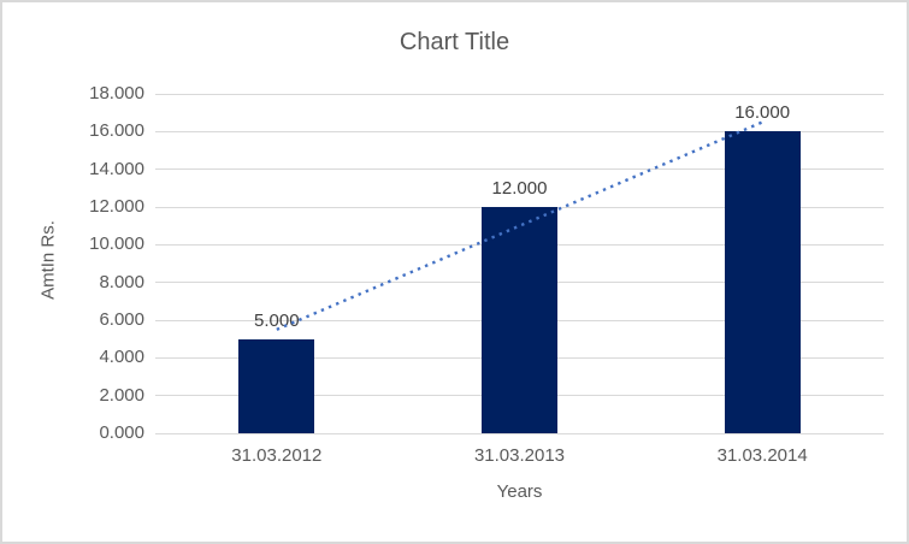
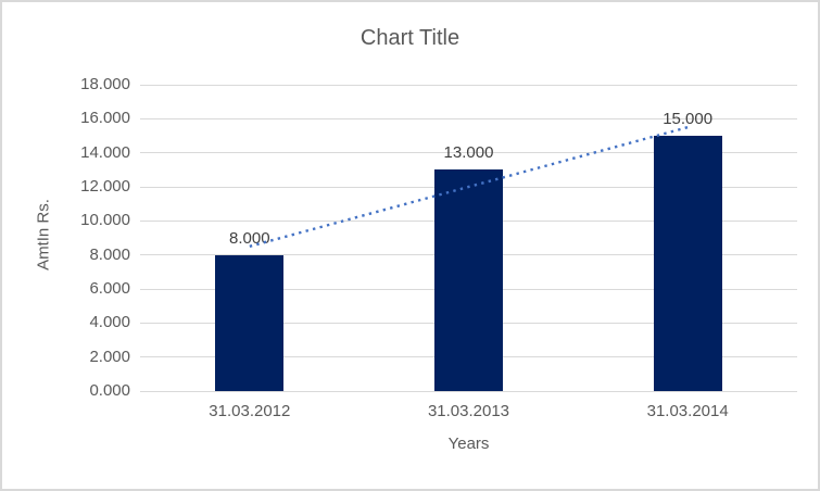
31.03.2012: 5.000 -> 8.000
31.03.2013: 12.000 -> 13.000
31.03.2014: 16.000 -> 15.000
